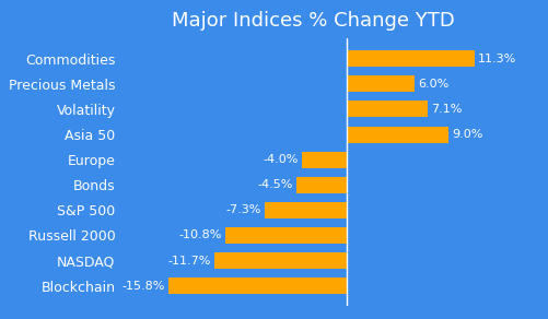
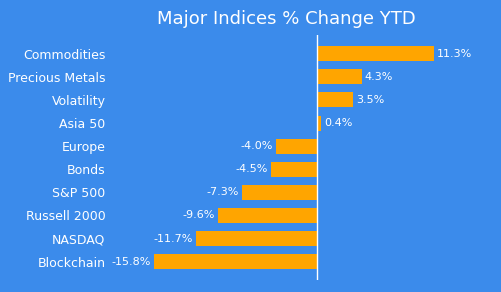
Precious Metals: 6.0% -> 4.3%
Volatility: 7.1% -> 3.5%
Asia 50: 9.0% -> 0.4%
Russell 2000: -10.8% -> -9.6%
